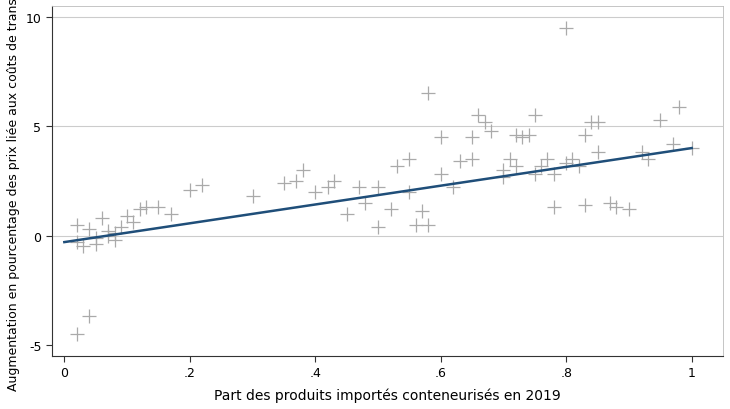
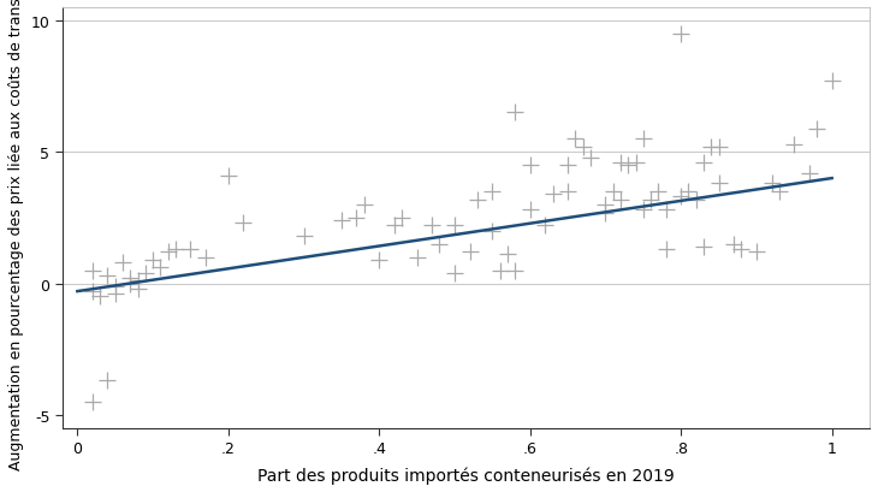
.2: 2.1 -> 4.1
.4: 2.0 -> 0.9
1: 4.0 -> 7.7
